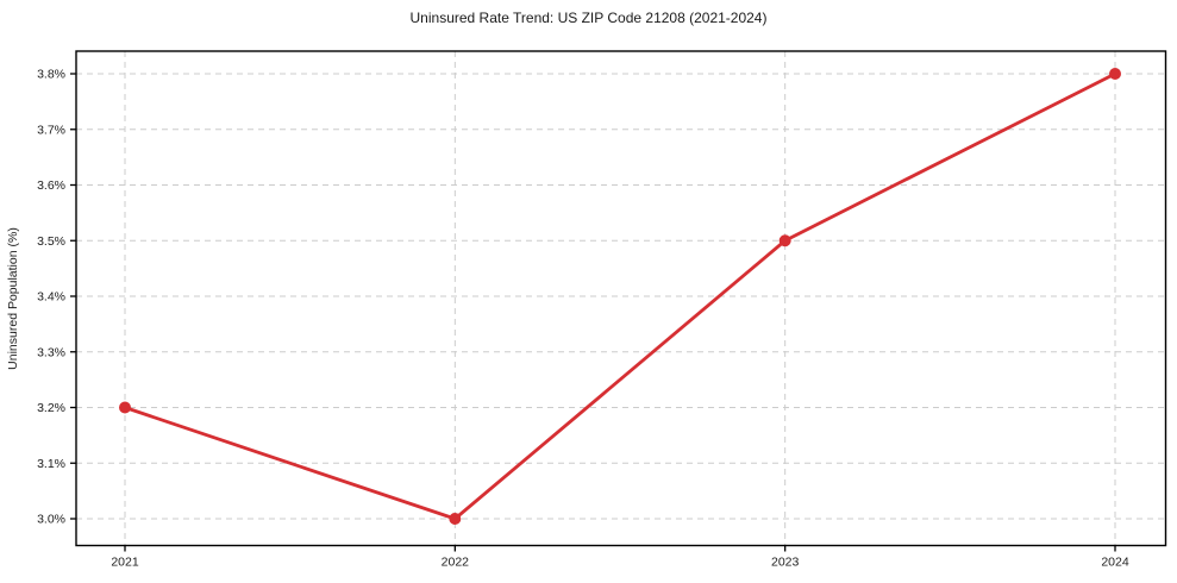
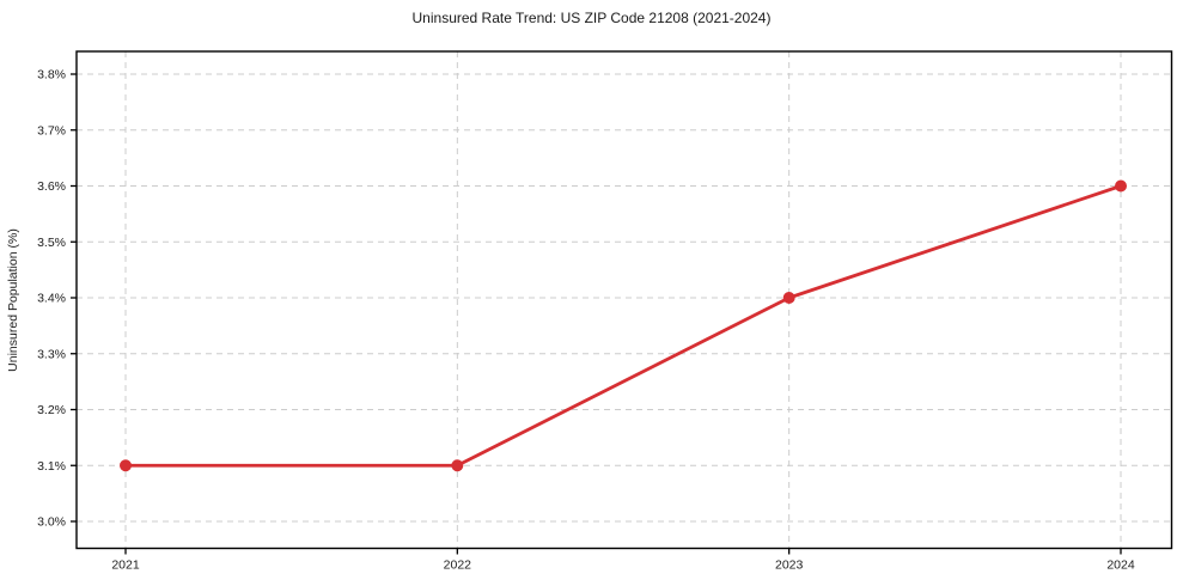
2021: 3.2% -> 3.1%
2022: 3.0% -> 3.1%
2023: 3.5% -> 3.4%
2024: 3.8% -> 3.6%
